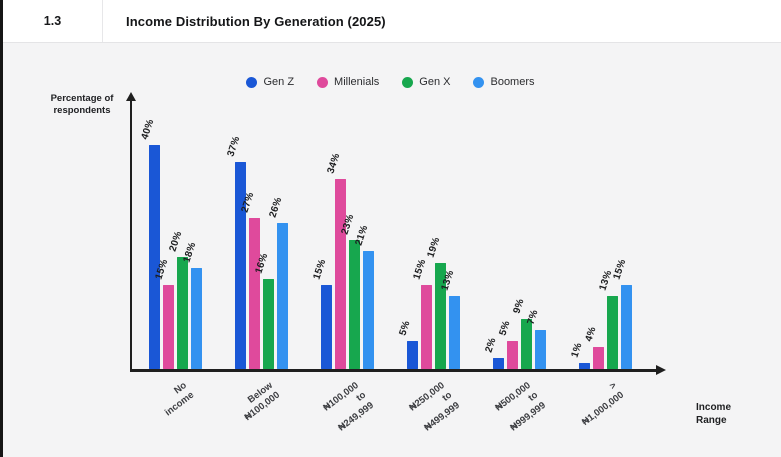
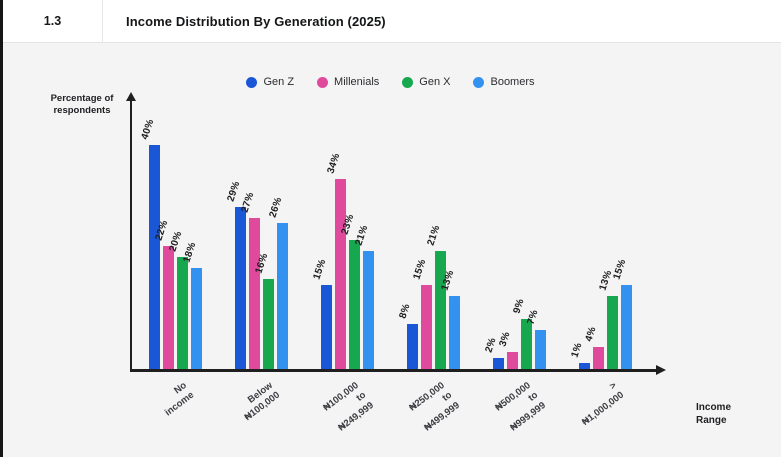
Millenials/No income: 15% -> 22%
Gen Z/Below ₦100,000: 37% -> 29%
Gen Z/₦250,000 to ₦499,999: 5% -> 8%
Gen X/₦250,000 to ₦499,999: 19% -> 21%
Millenials/₦500,000 to ₦999,999: 5% -> 3%
